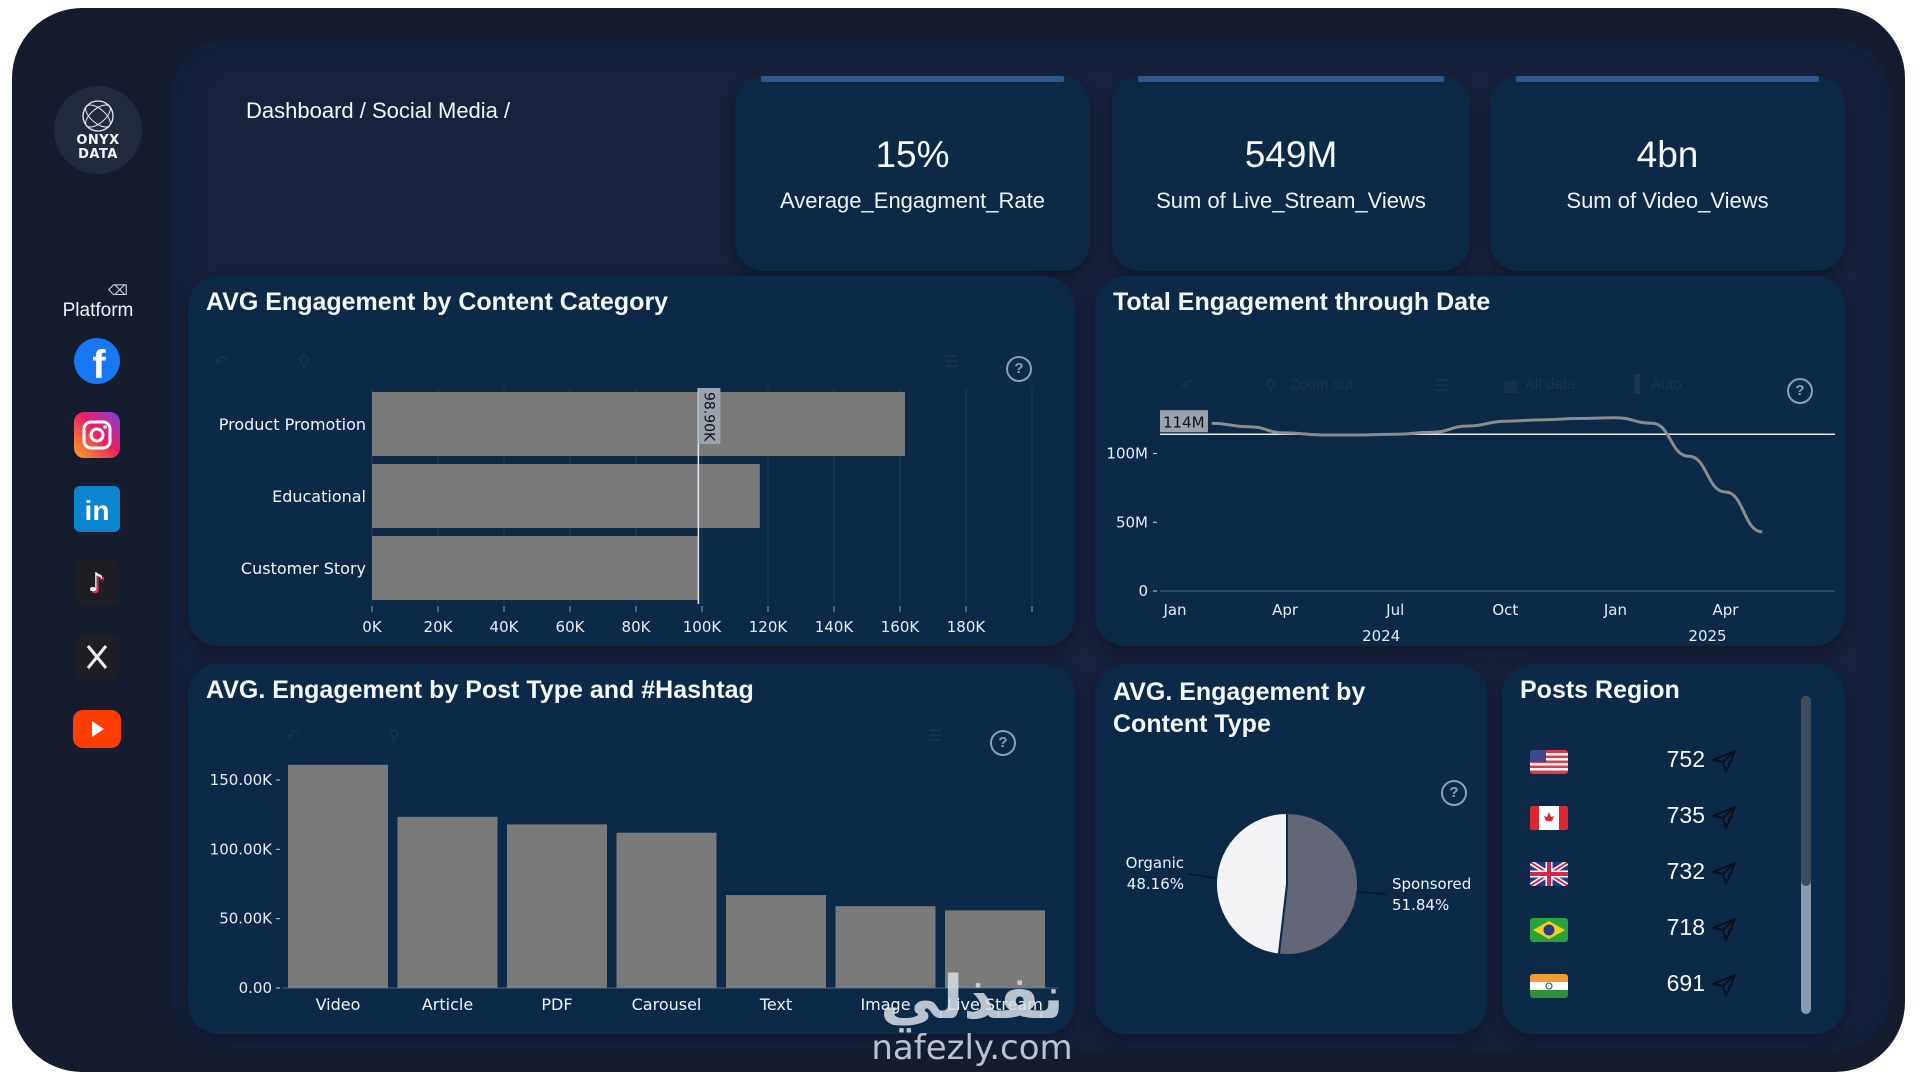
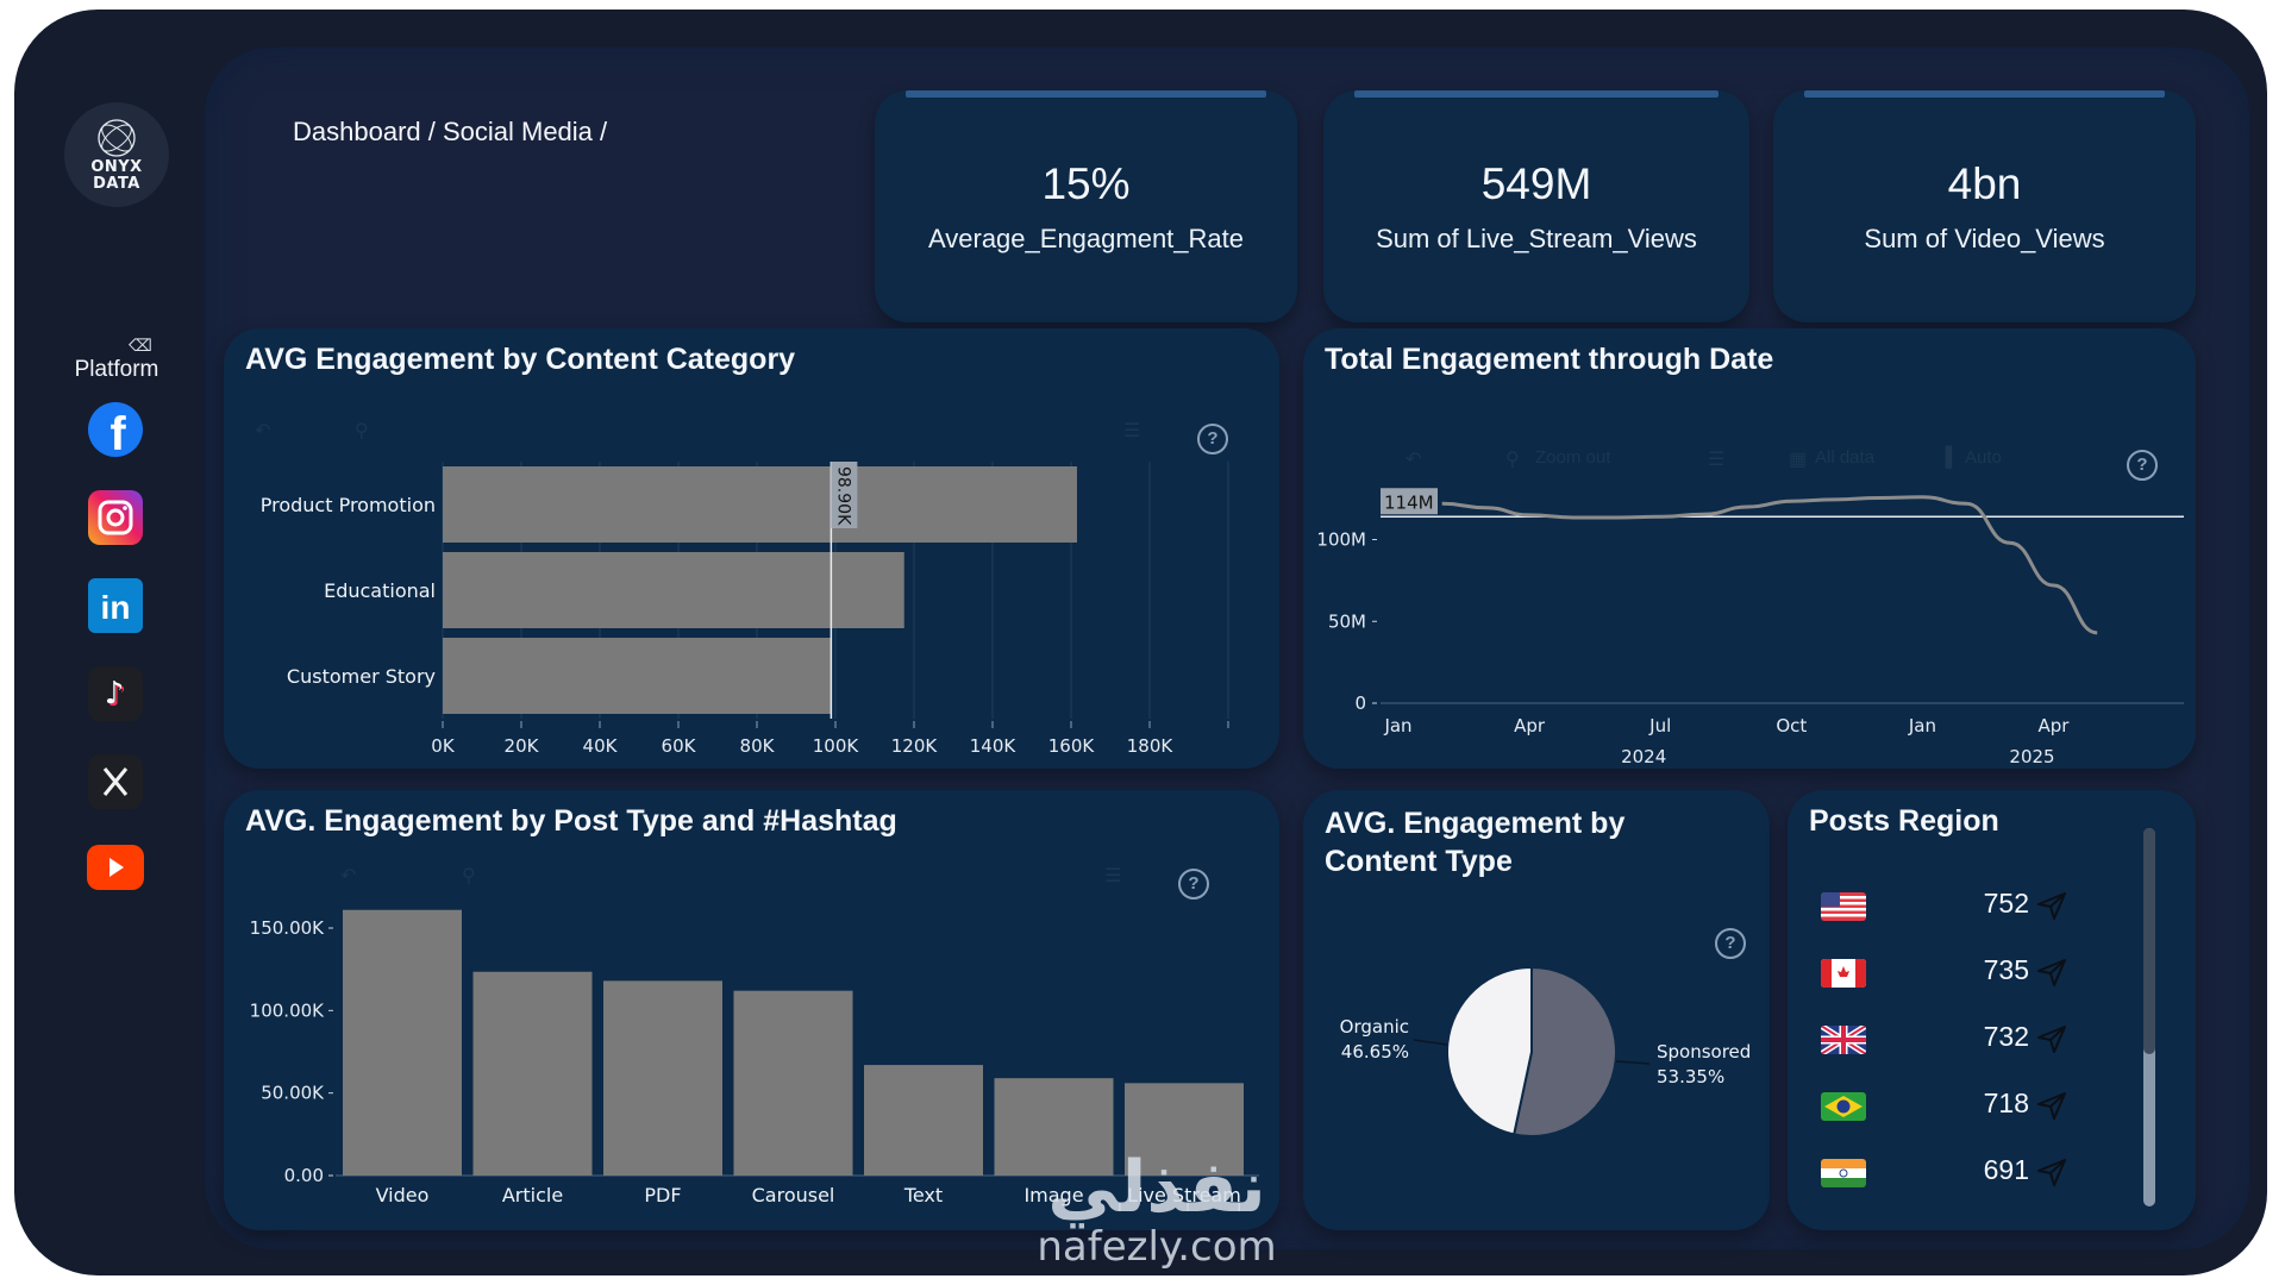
AVG. Engagement by Content Type/Sponsored: 51.84% -> 53.35%
AVG. Engagement by Content Type/Organic: 48.16% -> 46.65%
